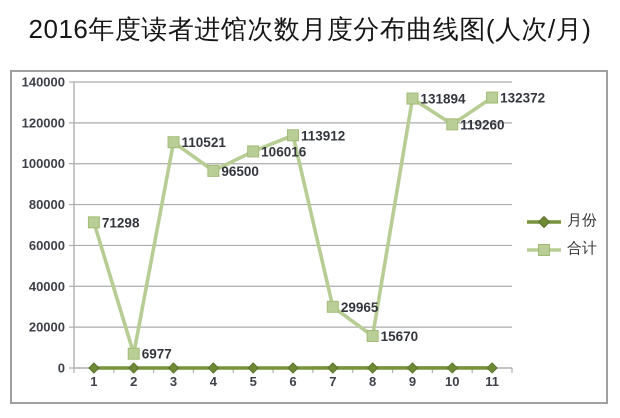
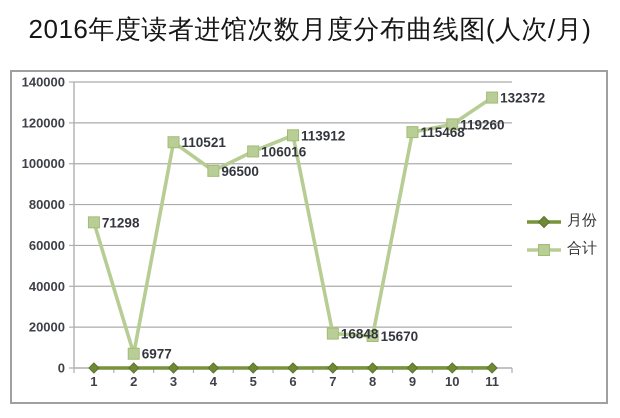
合计/7: 29965 -> 16848
合计/9: 131894 -> 115468
